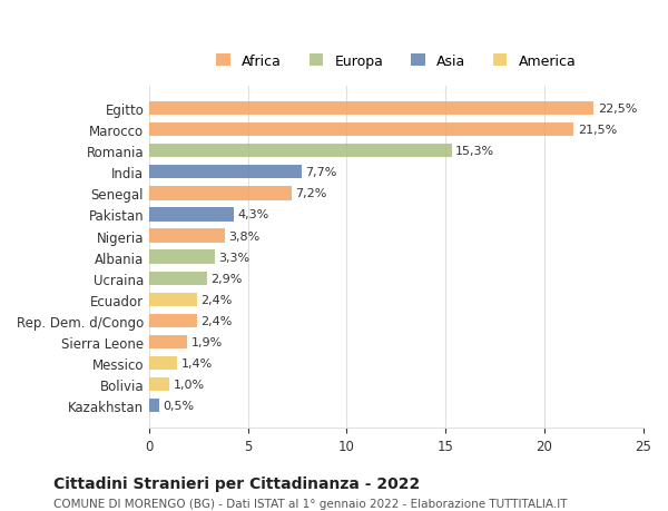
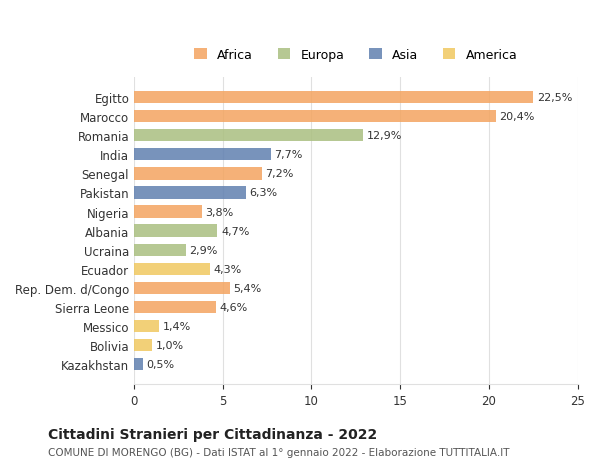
Marocco: 21,5% -> 20,4%
Romania: 15,3% -> 12,9%
Pakistan: 4,3% -> 6,3%
Albania: 3,3% -> 4,7%
Ecuador: 2,4% -> 4,3%
Rep. Dem. d/Congo: 2,4% -> 5,4%
Sierra Leone: 1,9% -> 4,6%
